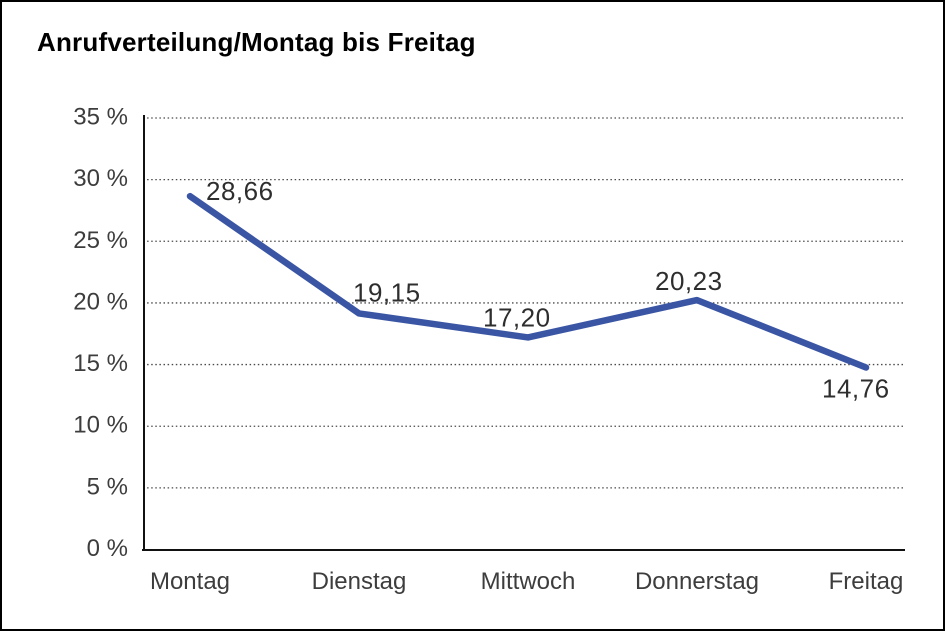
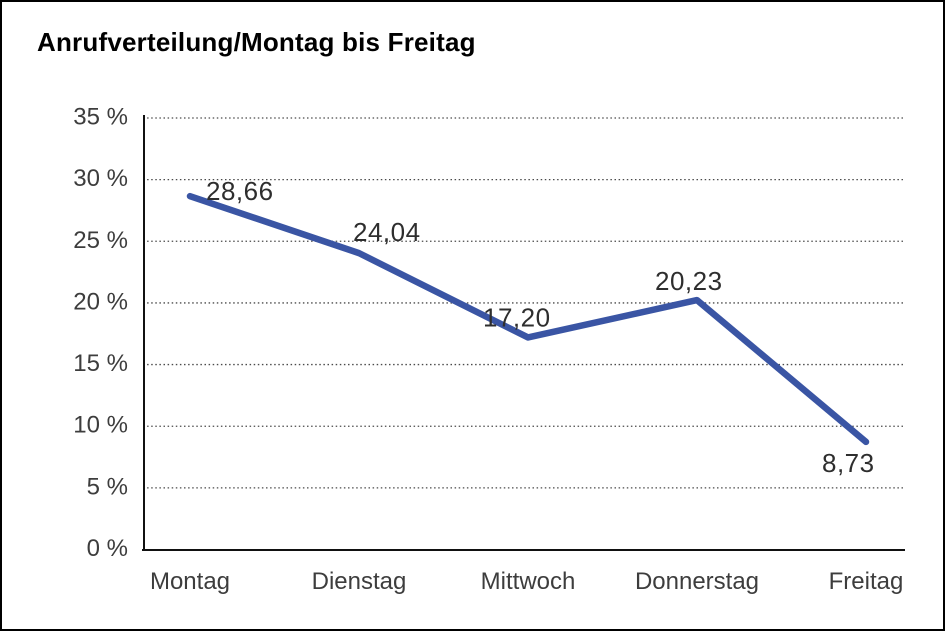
Dienstag: 19,15 -> 24,04
Freitag: 14,76 -> 8,73
